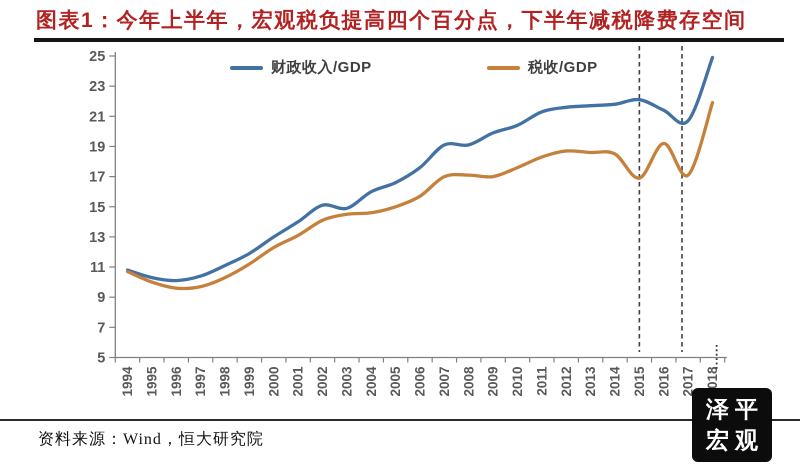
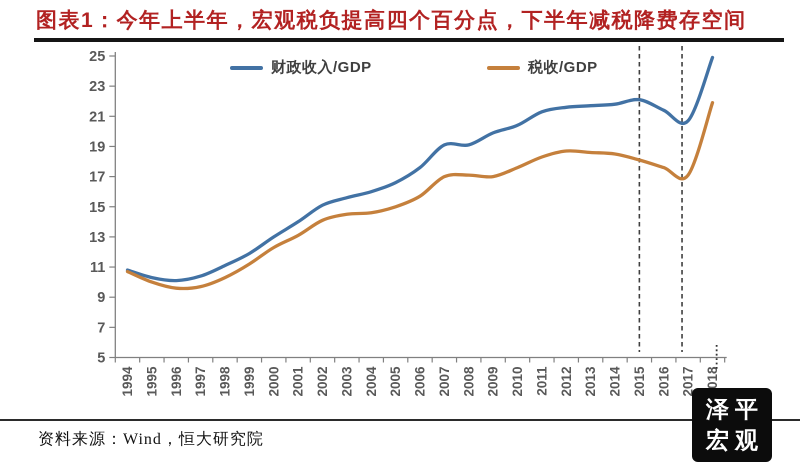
财政收入/GDP/2003: 14.9 -> 15.6
税收/GDP/2015: 16.9 -> 18.1
税收/GDP/2016: 19.2 -> 17.6
